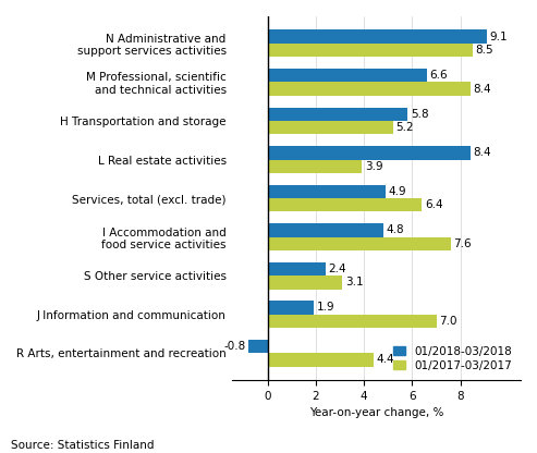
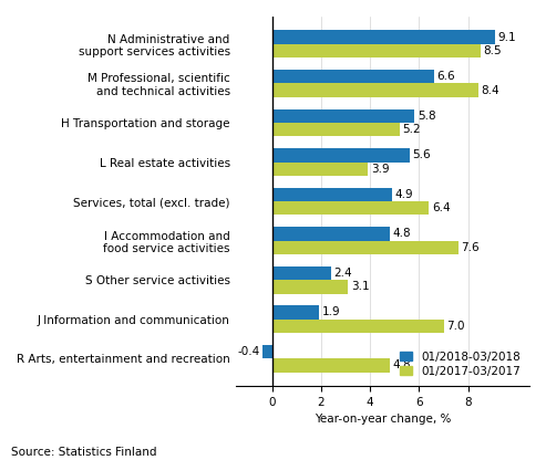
01/2018-03/2018/L Real estate activities: 8.4 -> 5.6
01/2018-03/2018/R Arts, entertainment and recreation: -0.8 -> -0.4
01/2017-03/2017/R Arts, entertainment and recreation: 4.4 -> 4.8
